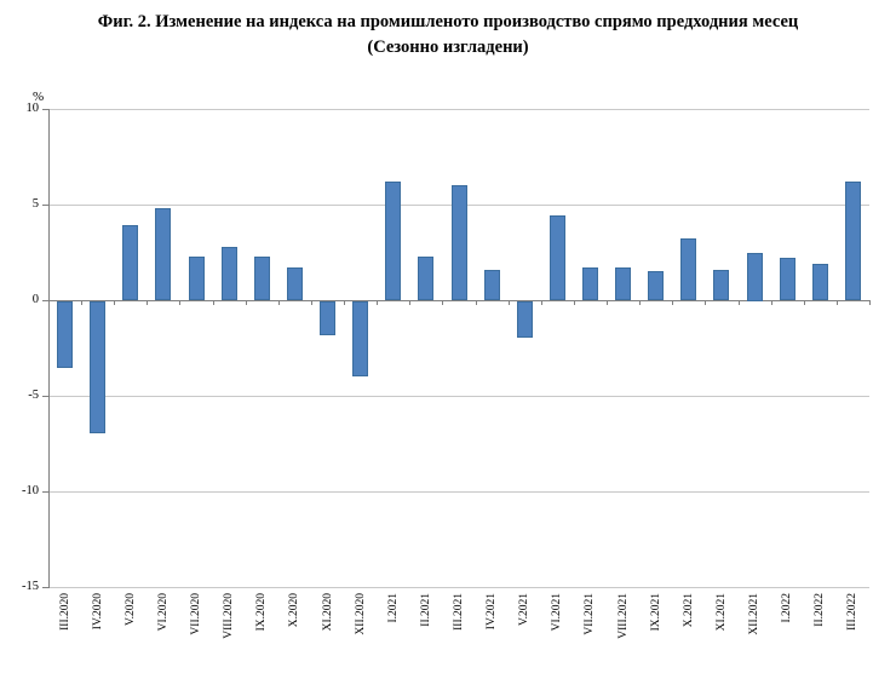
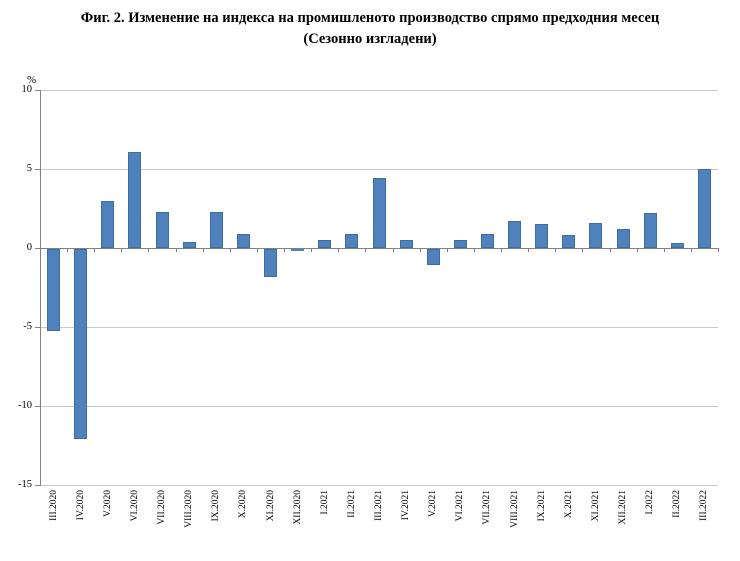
III.2020: -3.5 -> -5.2
IV.2020: -6.9 -> -12.0
V.2020: 3.9 -> 3.0
VI.2020: 4.8 -> 6.1
VIII.2020: 2.8 -> 0.4
X.2020: 1.7 -> 0.9
XII.2020: -3.9 -> -0.1
I.2021: 6.2 -> 0.5
II.2021: 2.3 -> 0.9
III.2021: 6.0 -> 4.4
IV.2021: 1.6 -> 0.5
V.2021: -1.9 -> -1.0
VI.2021: 4.4 -> 0.5
VII.2021: 1.7 -> 0.9
X.2021: 3.2 -> 0.8
XII.2021: 2.5 -> 1.2
II.2022: 1.9 -> 0.3
III.2022: 6.2 -> 5.0
